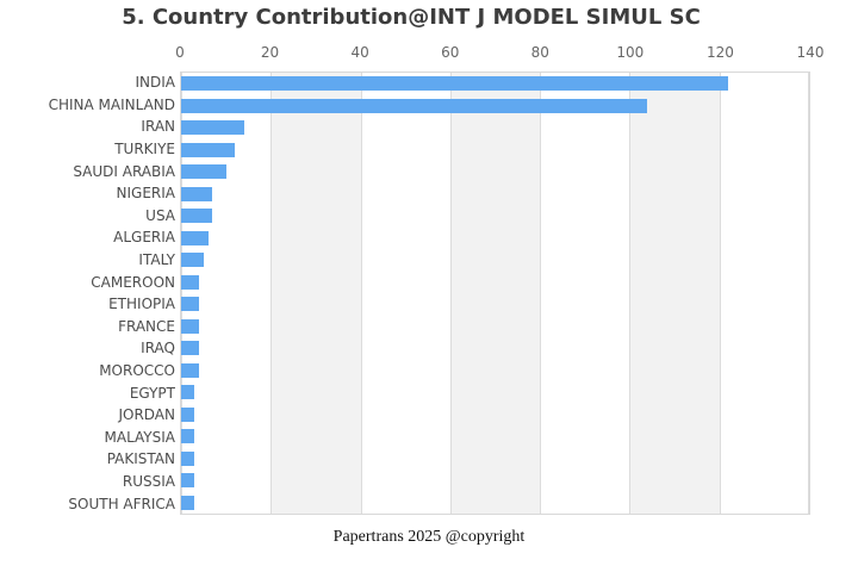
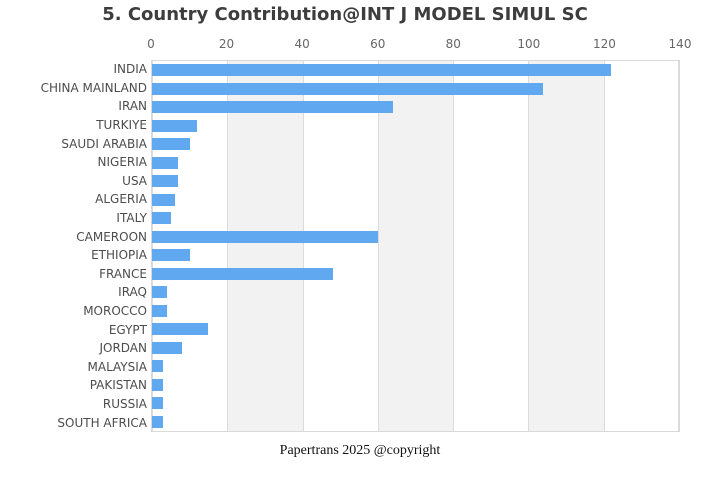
IRAN: 14 -> 64
CAMEROON: 4 -> 60
ETHIOPIA: 4 -> 10
FRANCE: 4 -> 48
EGYPT: 3 -> 15
JORDAN: 3 -> 8
